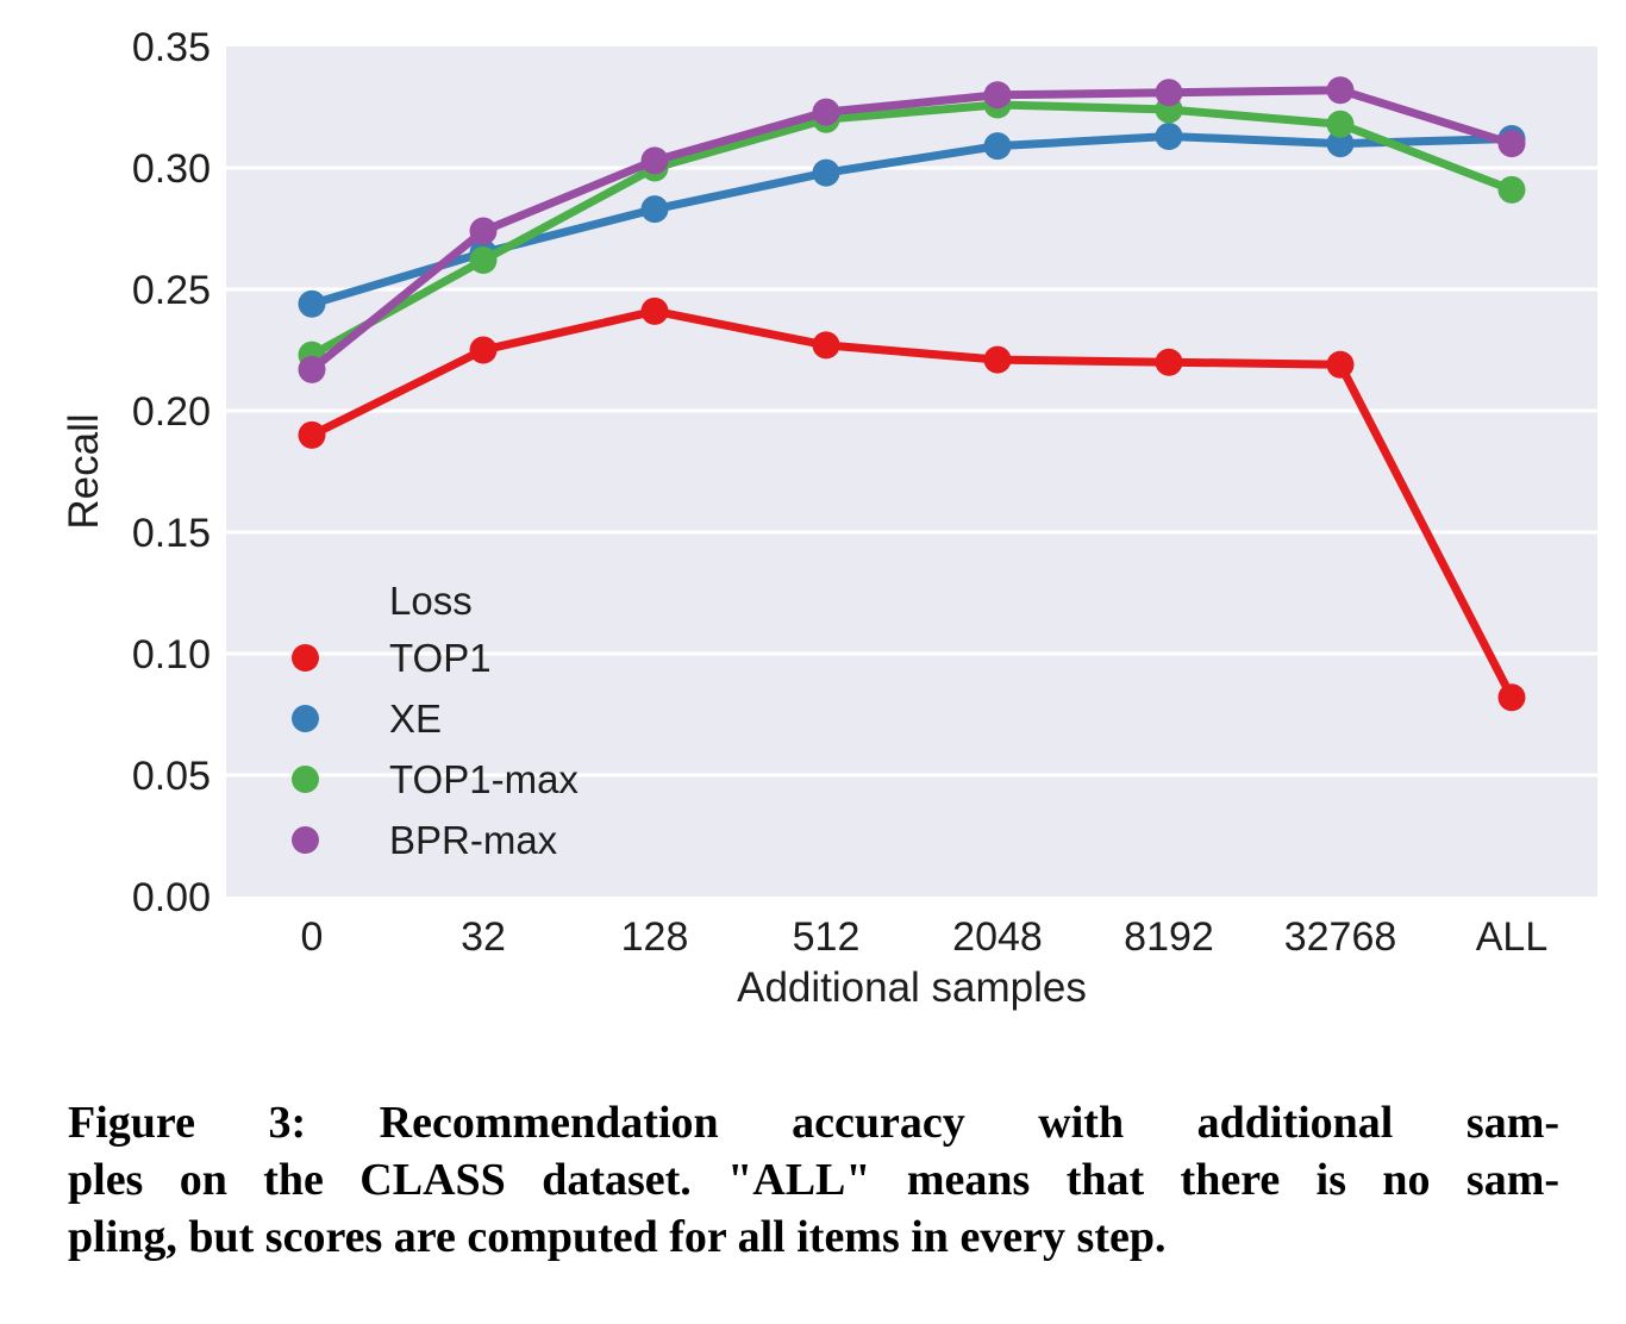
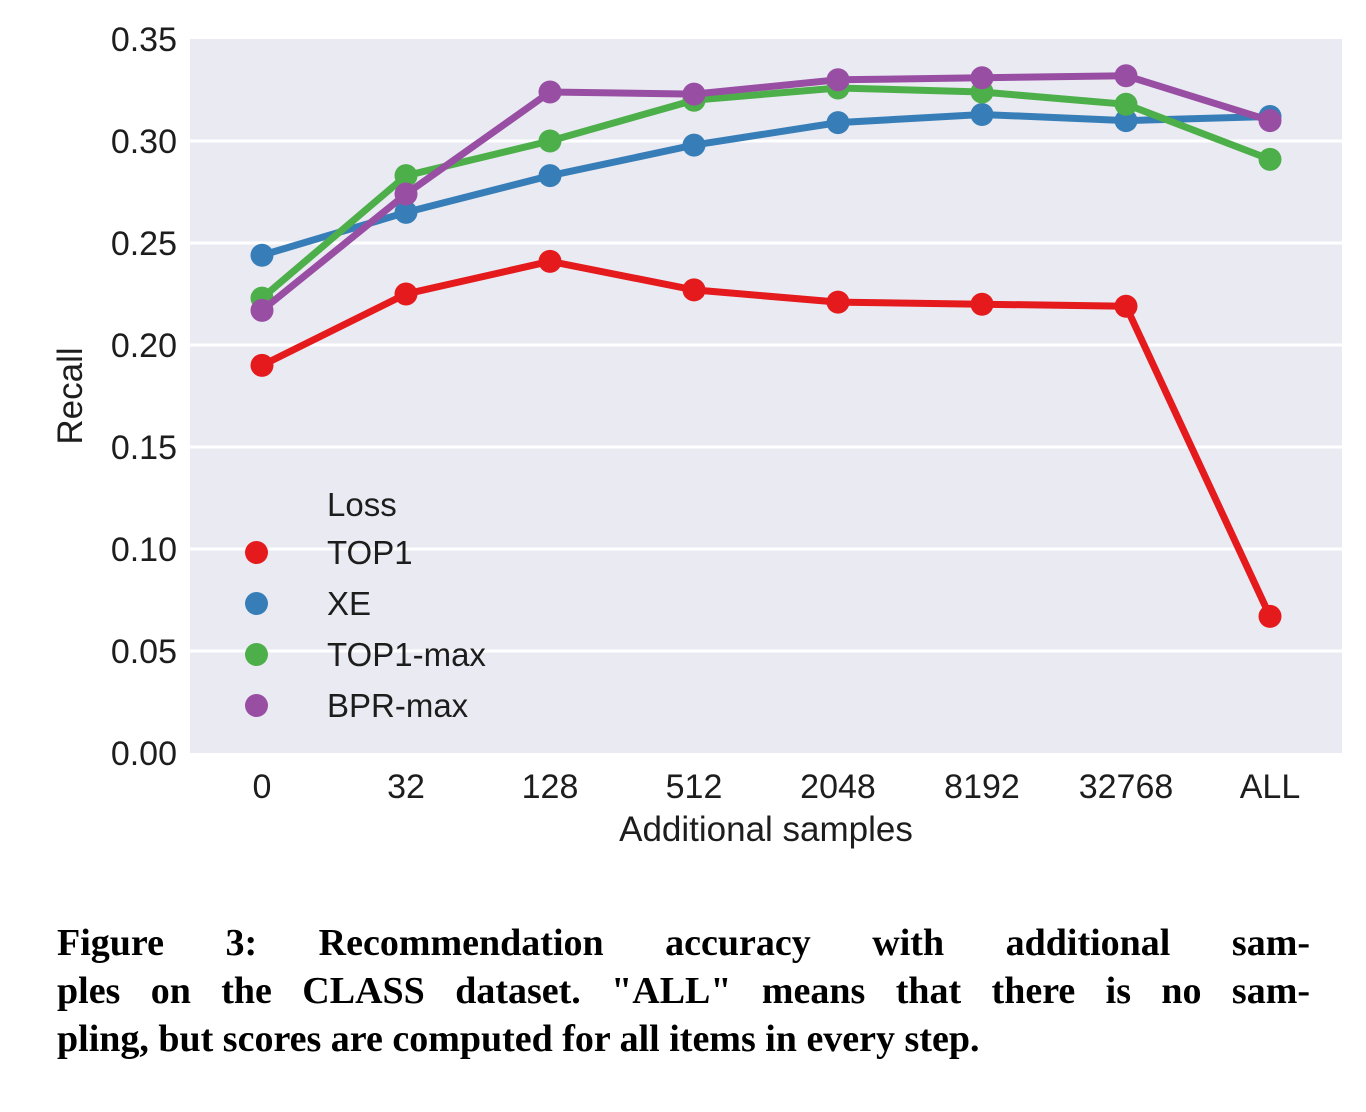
TOP1-max/32: 0.262 -> 0.283
BPR-max/128: 0.303 -> 0.324
TOP1/ALL: 0.082 -> 0.067
